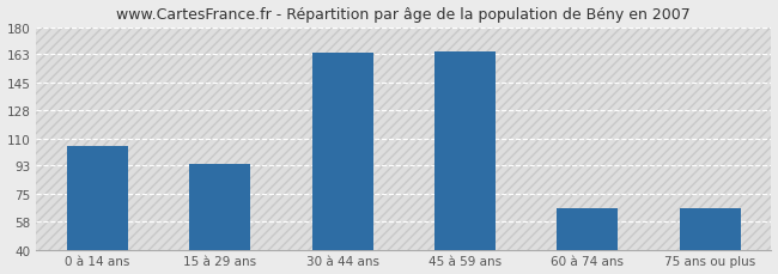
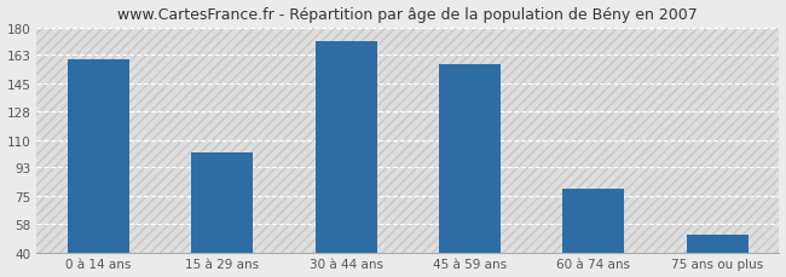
0 à 14 ans: 105 -> 160
15 à 29 ans: 94 -> 102
30 à 44 ans: 164 -> 172
45 à 59 ans: 165 -> 157
60 à 74 ans: 66 -> 80
75 ans ou plus: 66 -> 51
